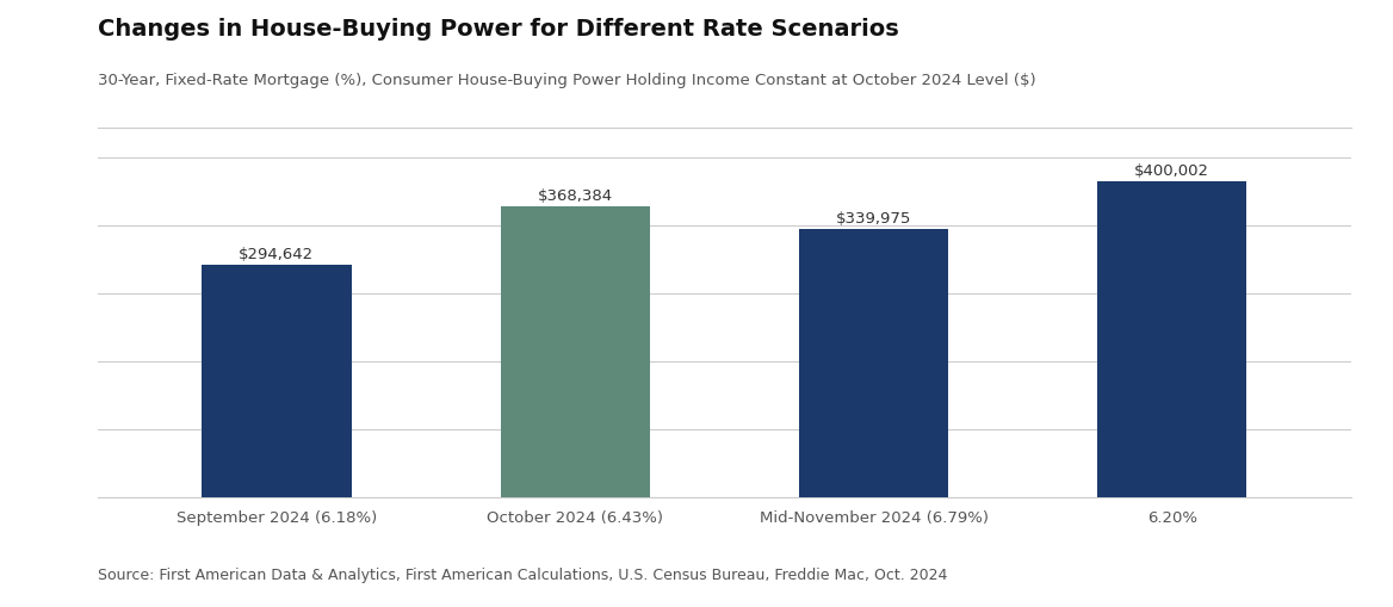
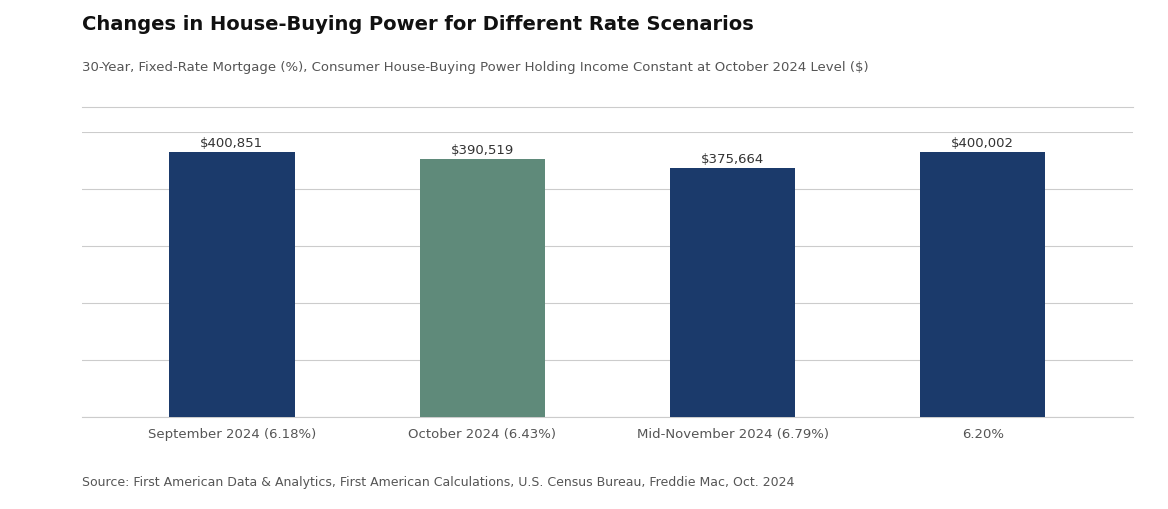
September 2024 (6.18%): $294,642 -> $400,851
October 2024 (6.43%): $368,384 -> $390,519
Mid-November 2024 (6.79%): $339,975 -> $375,664
